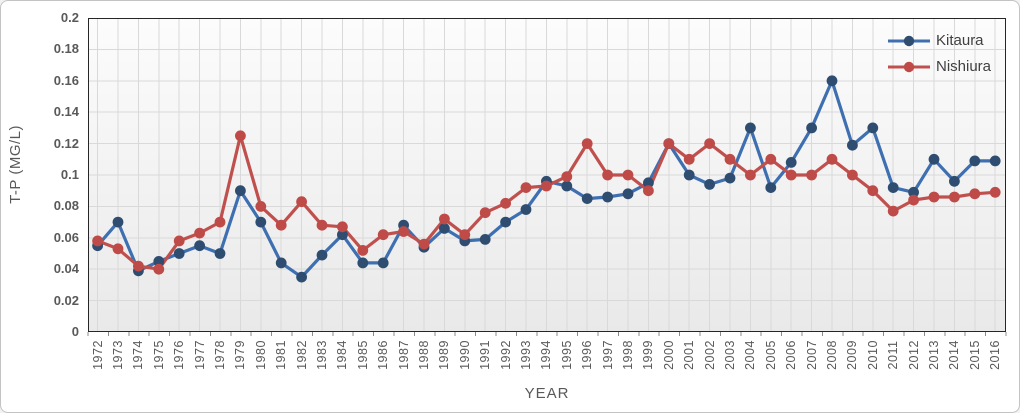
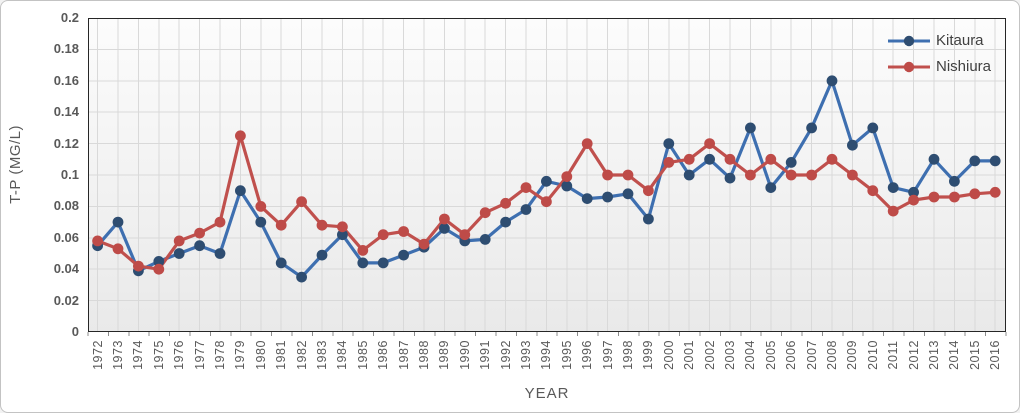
Kitaura/1987: 0.068 -> 0.049
Nishiura/1994: 0.093 -> 0.083
Kitaura/1999: 0.095 -> 0.072
Nishiura/2000: 0.120 -> 0.108
Kitaura/2002: 0.094 -> 0.110
